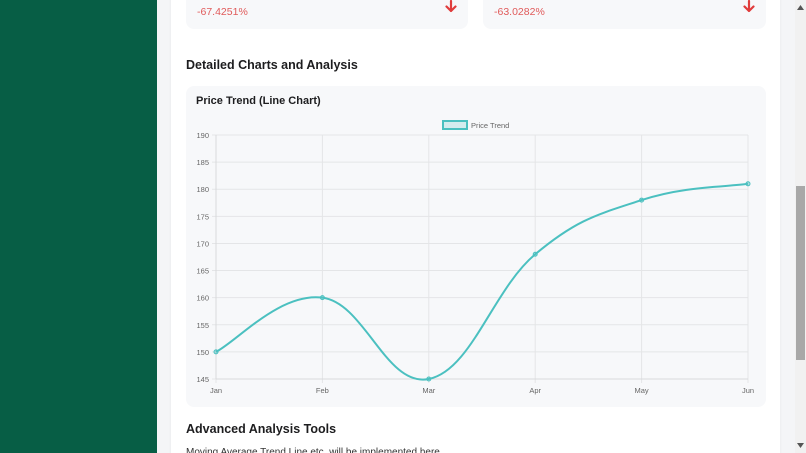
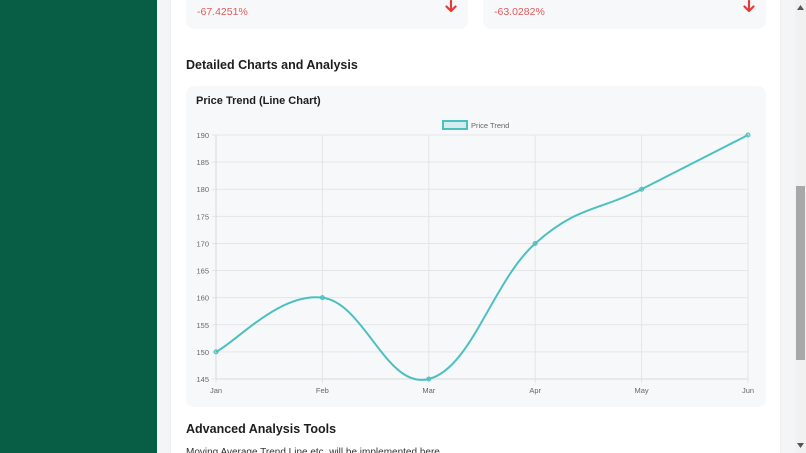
Apr: 168 -> 170
May: 178 -> 180
Jun: 181 -> 190
